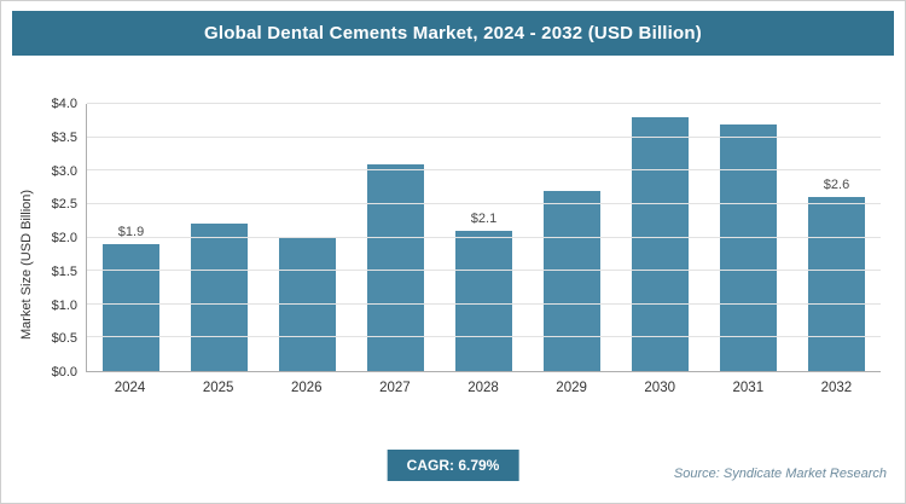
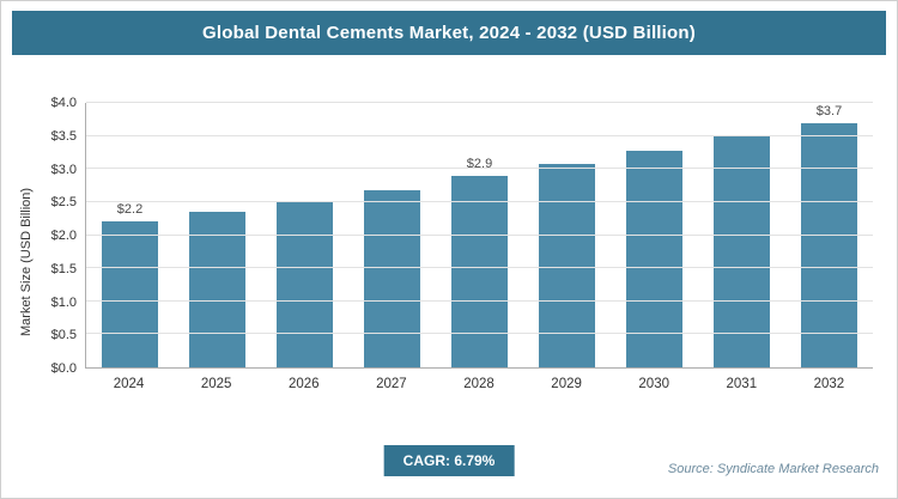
2024: $1.9 -> $2.2
2025: $2.2 -> $2.4
2026: $2.0 -> $2.5
2027: $3.1 -> $2.7
2028: $2.1 -> $2.9
2029: $2.7 -> $3.1
2030: $3.8 -> $3.3
2031: $3.7 -> $3.5
2032: $2.6 -> $3.7
